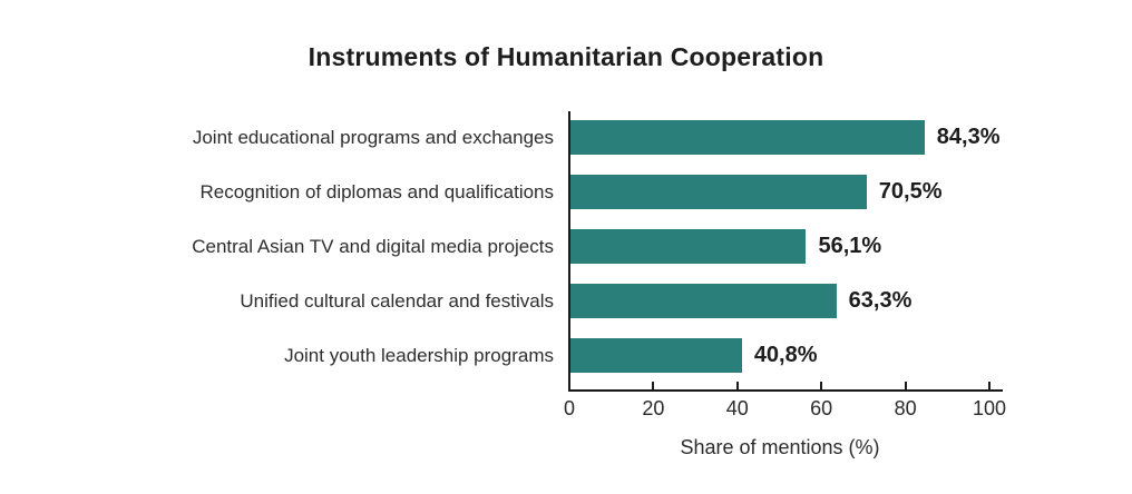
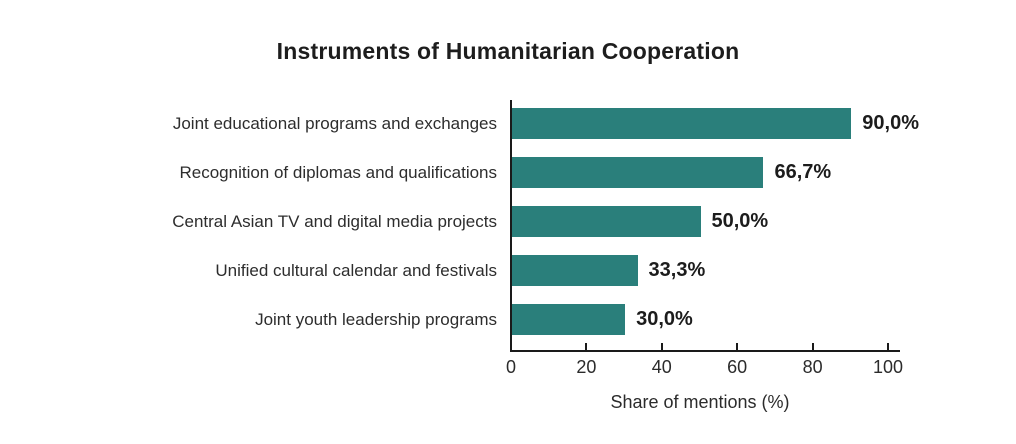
Joint educational programs and exchanges: 84,3% -> 90,0%
Recognition of diplomas and qualifications: 70,5% -> 66,7%
Central Asian TV and digital media projects: 56,1% -> 50,0%
Unified cultural calendar and festivals: 63,3% -> 33,3%
Joint youth leadership programs: 40,8% -> 30,0%
